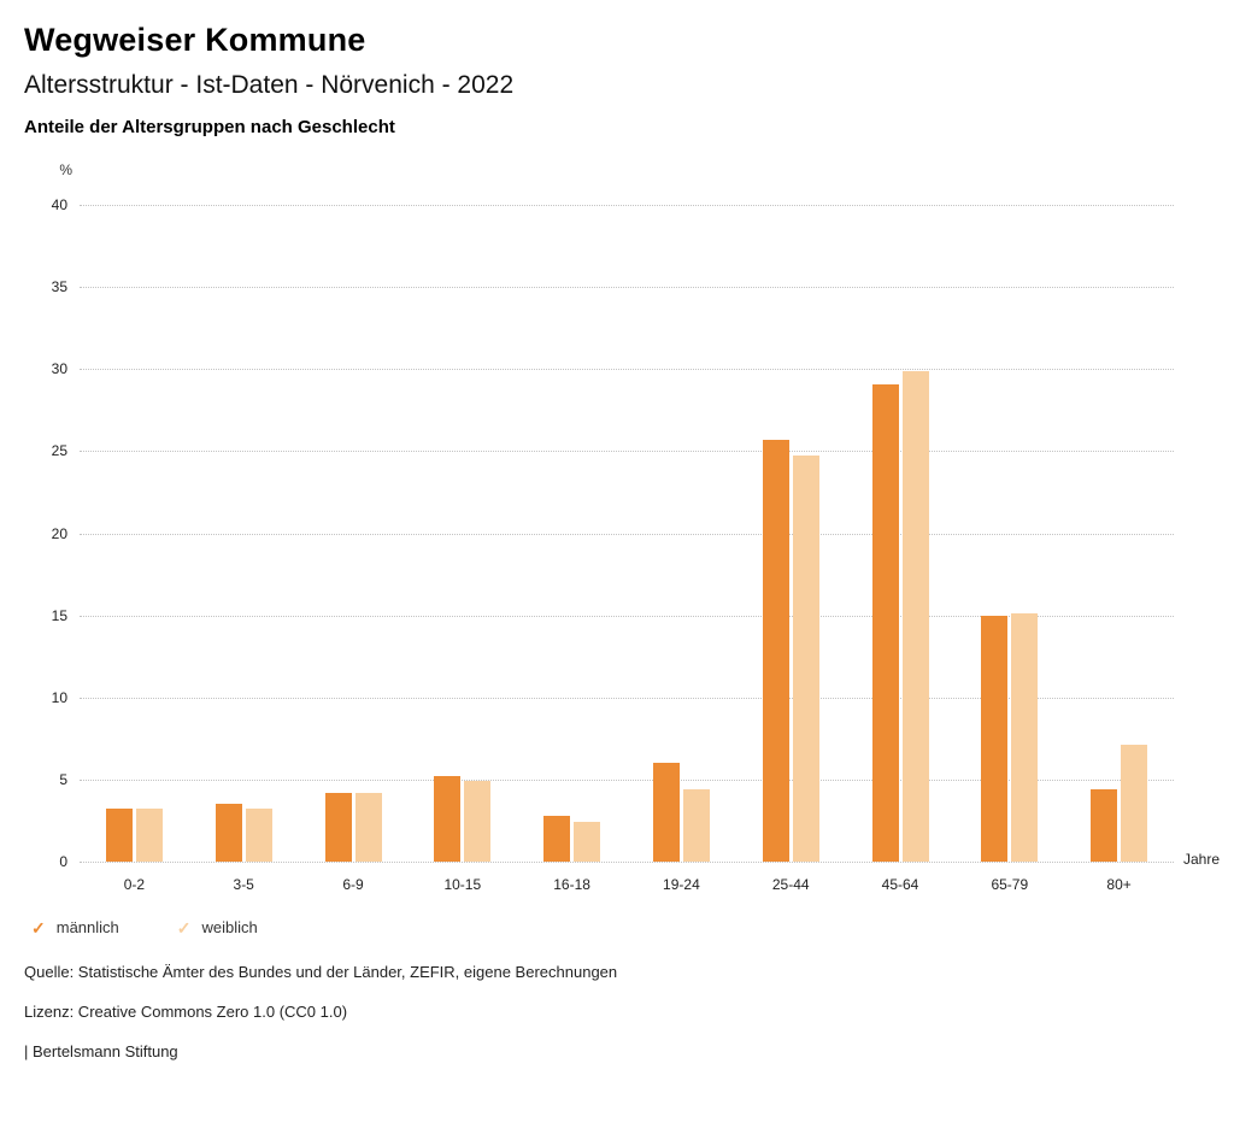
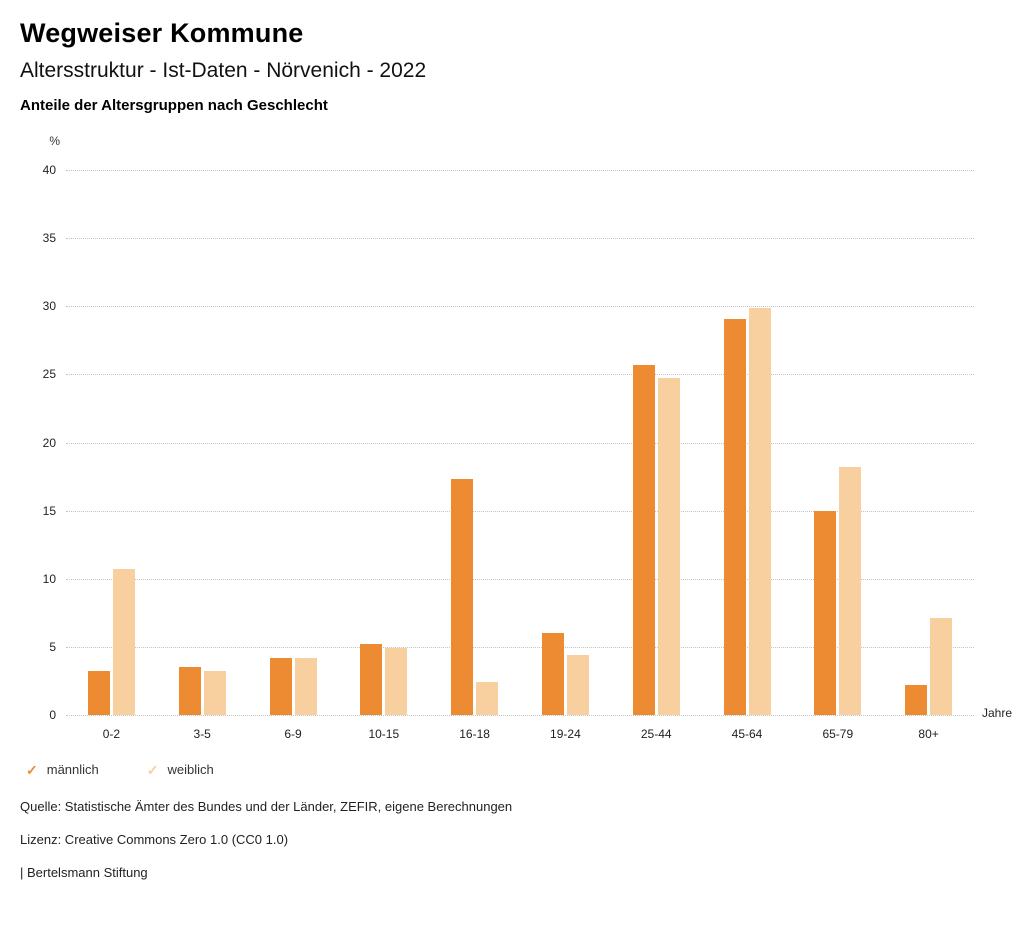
weiblich/0-2: 3.2 -> 10.7
männlich/16-18: 2.8 -> 17.3
weiblich/65-79: 15.1 -> 18.2
männlich/80+: 4.4 -> 2.2
